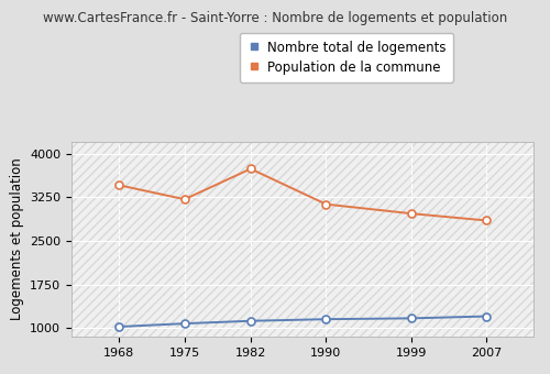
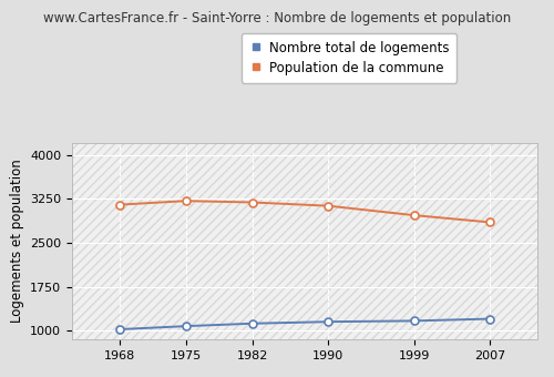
Population de la commune/1968: 3460 -> 3150
Population de la commune/1982: 3740 -> 3190
